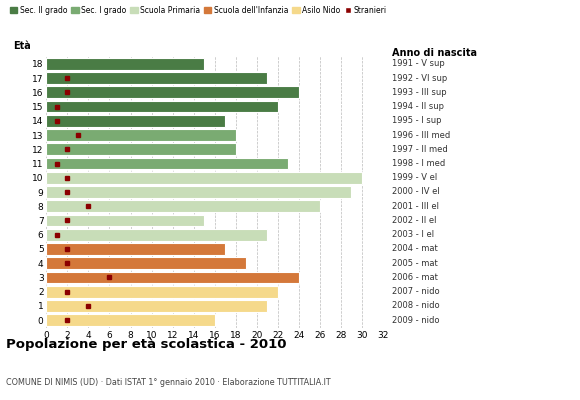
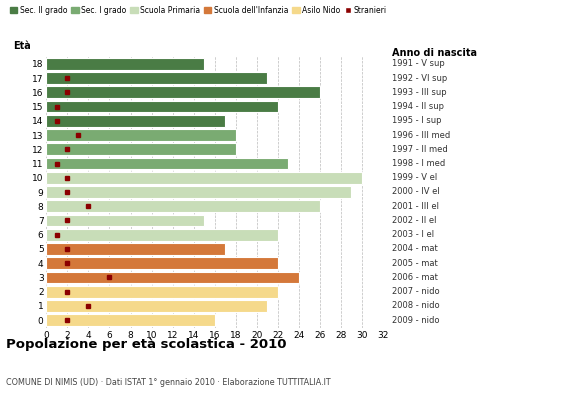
16: 24 -> 26
6: 21 -> 22
4: 19 -> 22
